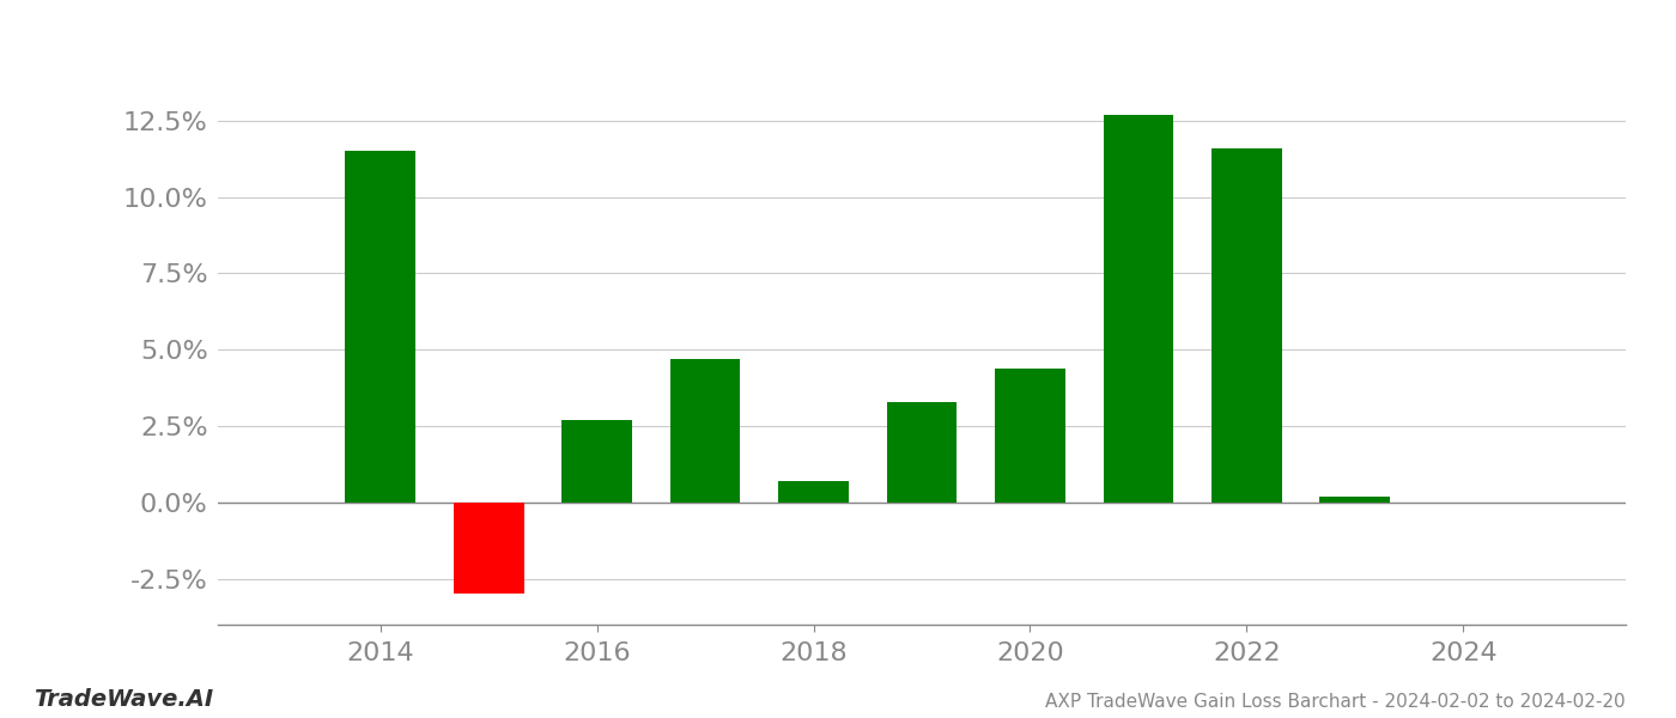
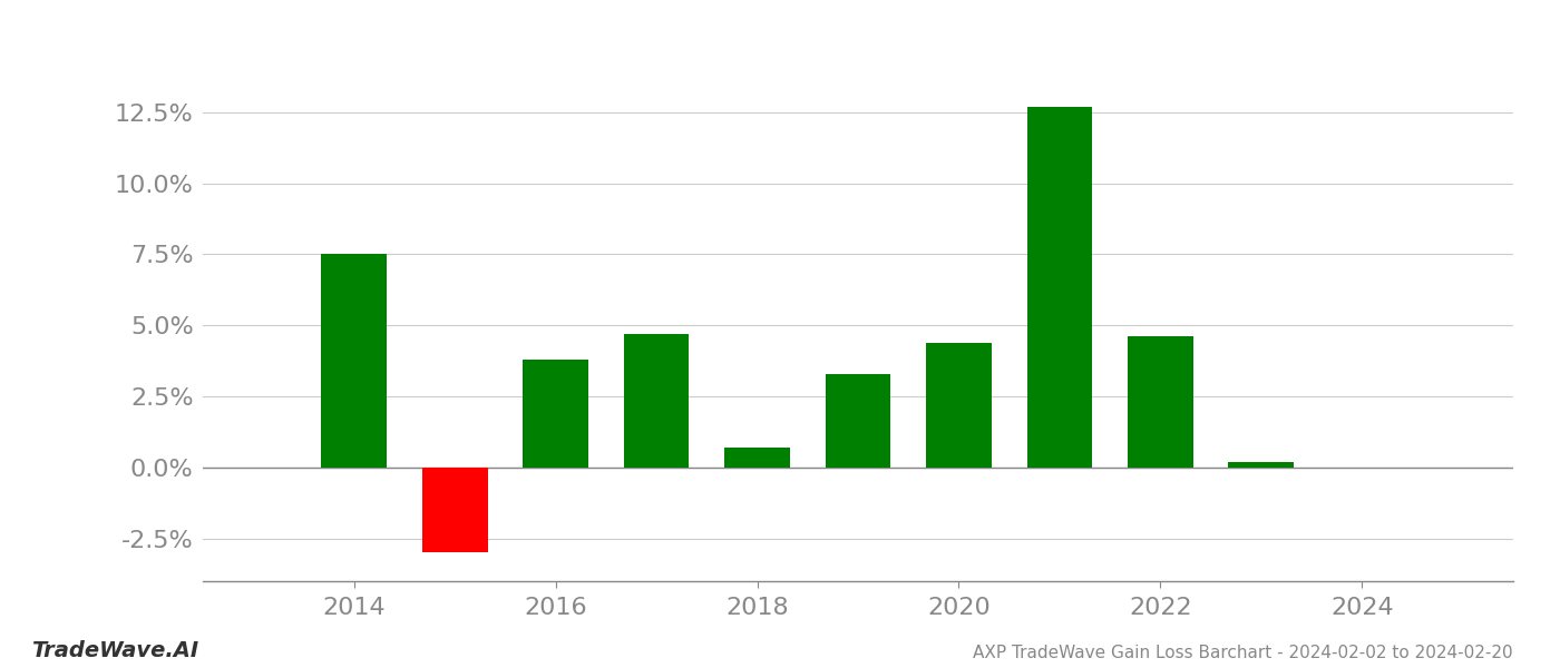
2014: 11.5% -> 7.5%
2016: 2.7% -> 3.8%
2022: 11.6% -> 4.6%
